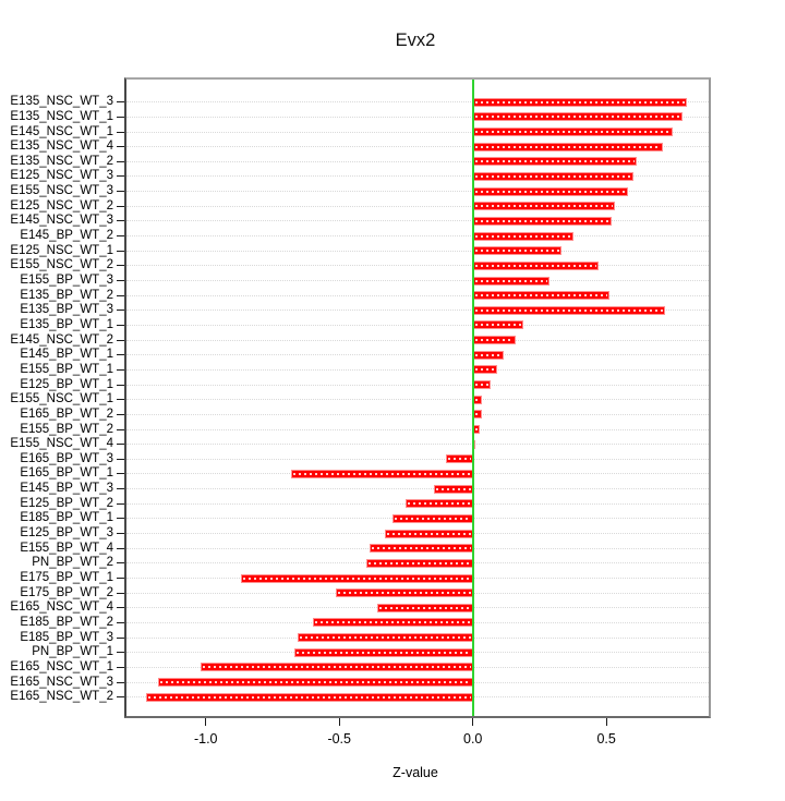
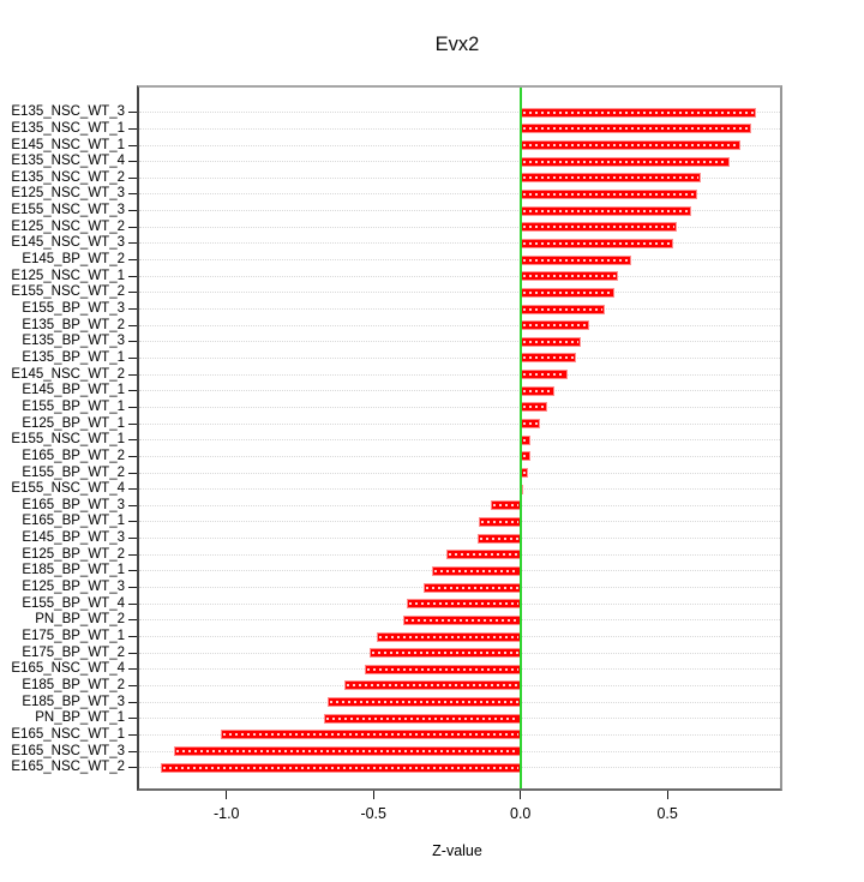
E155_NSC_WT_2: 0.47 -> 0.32
E135_BP_WT_2: 0.51 -> 0.23
E135_BP_WT_3: 0.72 -> 0.20
E165_BP_WT_1: -0.68 -> -0.14
E175_BP_WT_1: -0.87 -> -0.49
E165_NSC_WT_4: -0.36 -> -0.53
